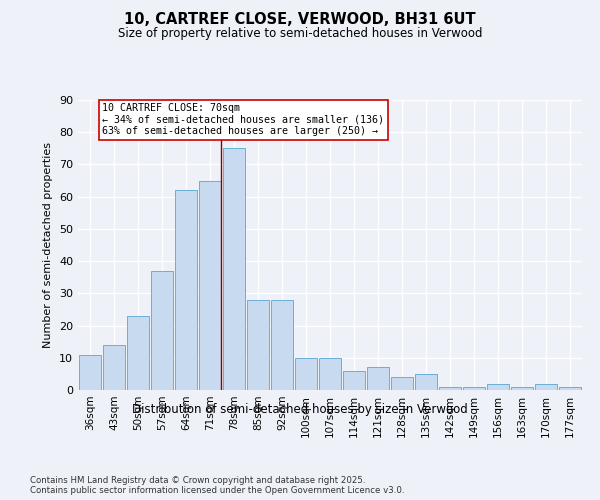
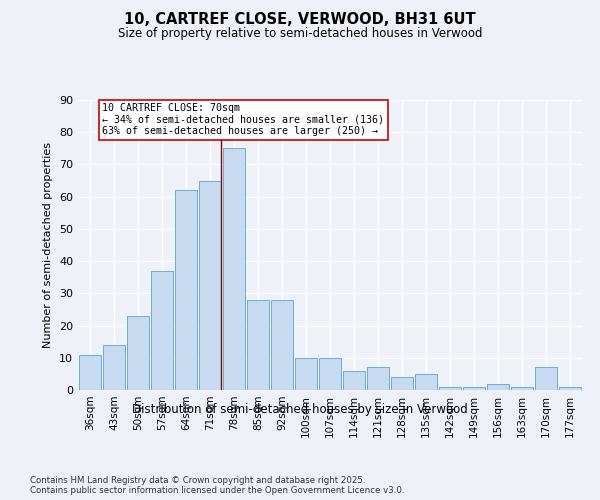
170sqm: 2 -> 7
